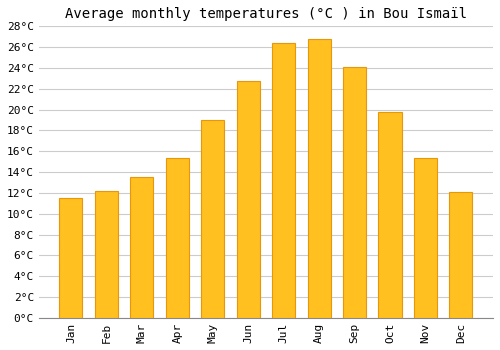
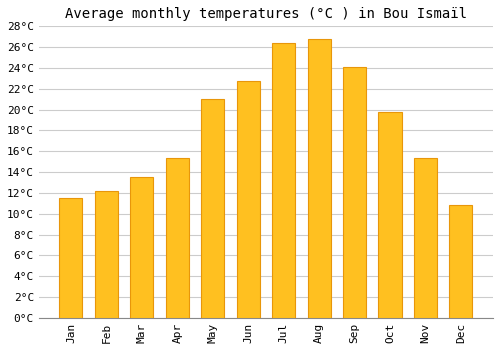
May: 19.0°C -> 21.0°C
Dec: 12.1°C -> 10.8°C
